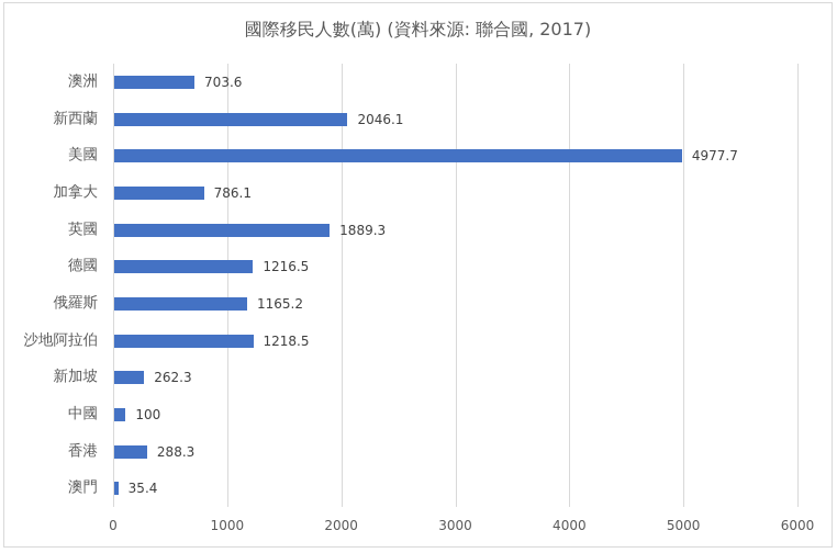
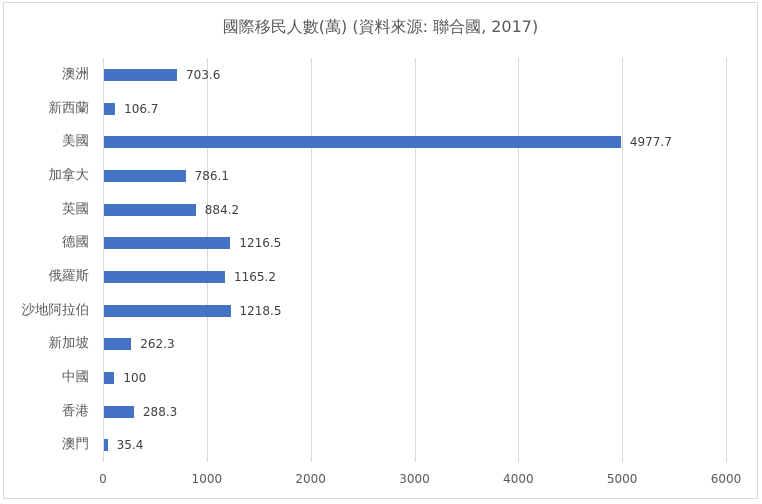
新西蘭: 2046.1 -> 106.7
英國: 1889.3 -> 884.2
